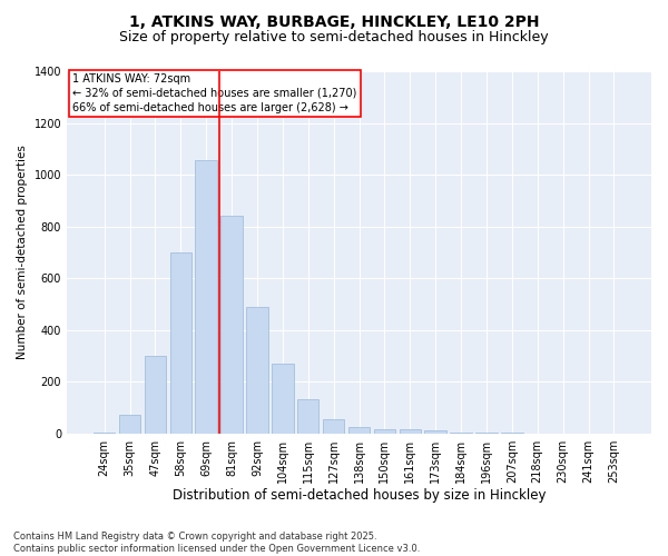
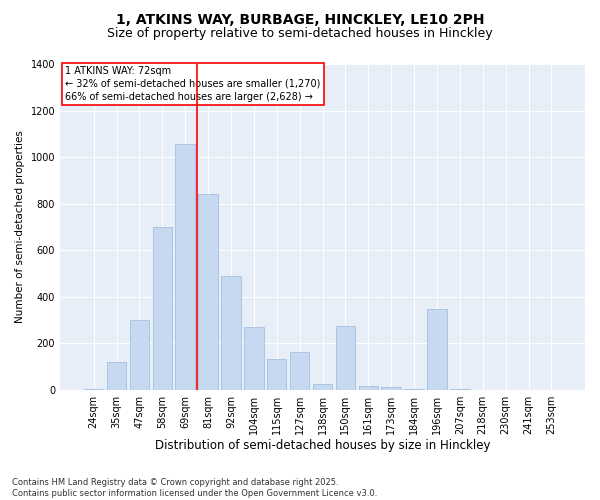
35sqm: 70 -> 120
127sqm: 55 -> 160
150sqm: 15 -> 275
196sqm: 2 -> 345
